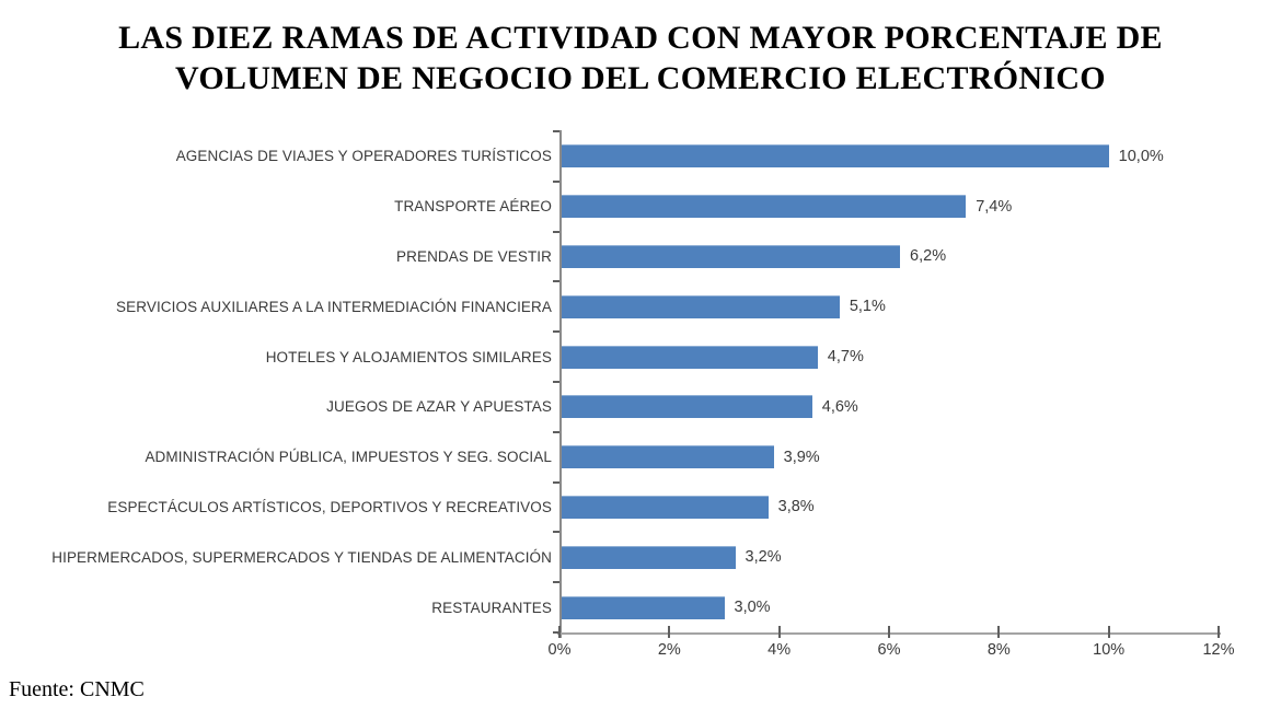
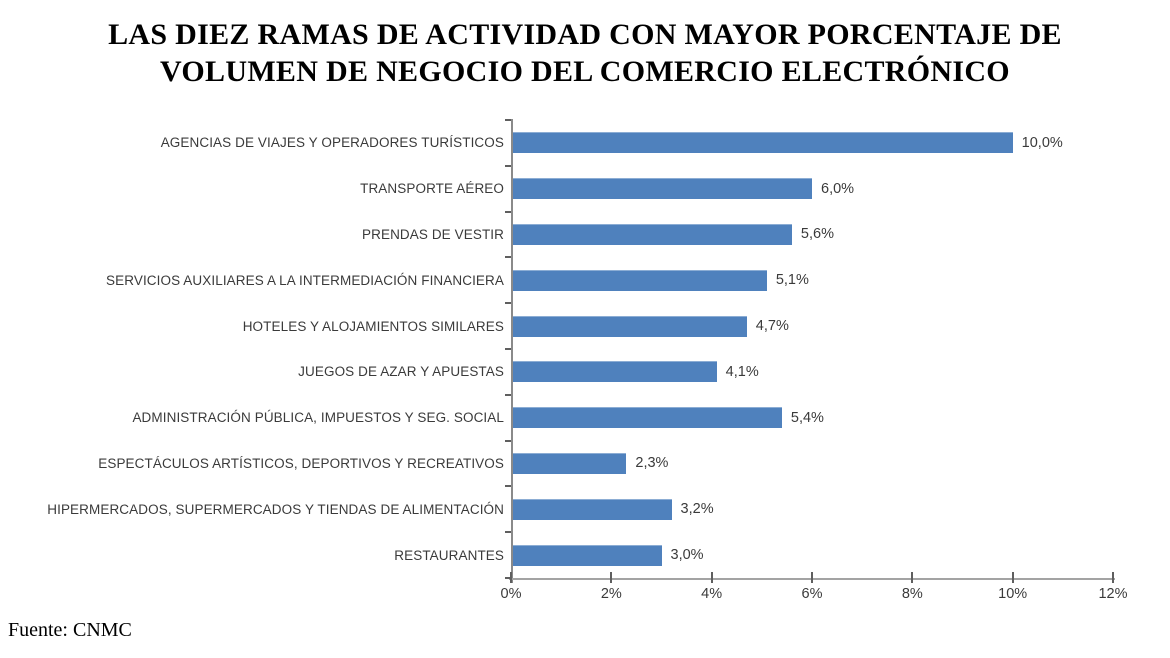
TRANSPORTE AÉREO: 7,4% -> 6,0%
PRENDAS DE VESTIR: 6,2% -> 5,6%
JUEGOS DE AZAR Y APUESTAS: 4,6% -> 4,1%
ADMINISTRACIÓN PÚBLICA, IMPUESTOS Y SEG. SOCIAL: 3,9% -> 5,4%
ESPECTÁCULOS ARTÍSTICOS, DEPORTIVOS Y RECREATIVOS: 3,8% -> 2,3%
